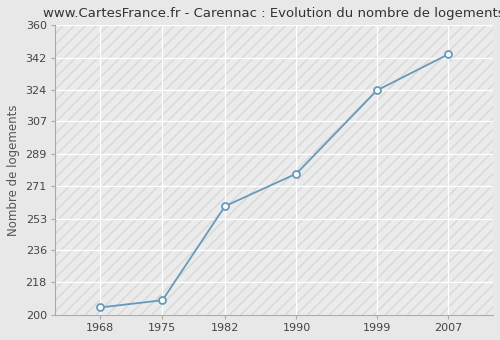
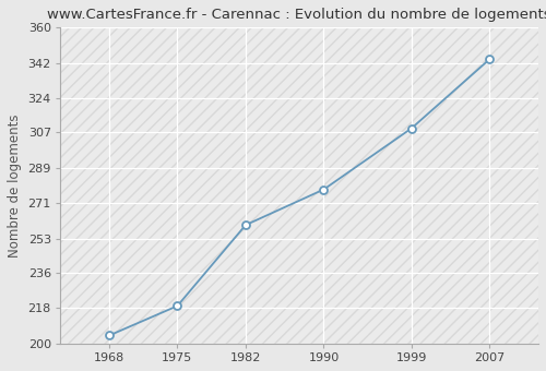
1975: 208 -> 219
1999: 324 -> 309
